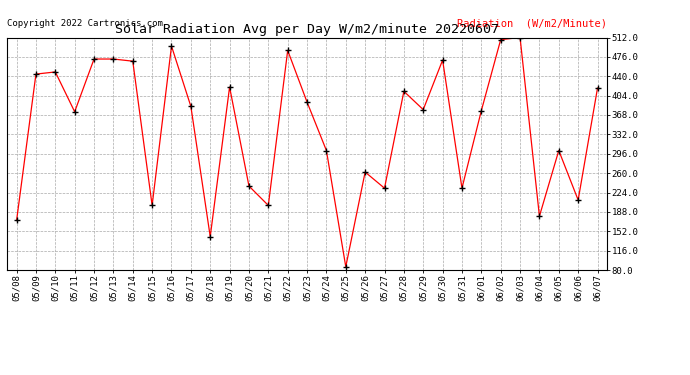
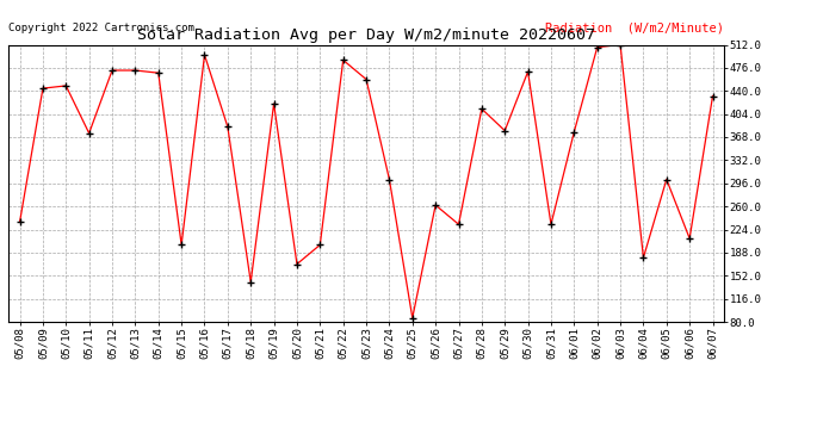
05/08: 172 -> 236
05/20: 236 -> 170
05/23: 392 -> 458
06/07: 418 -> 432
